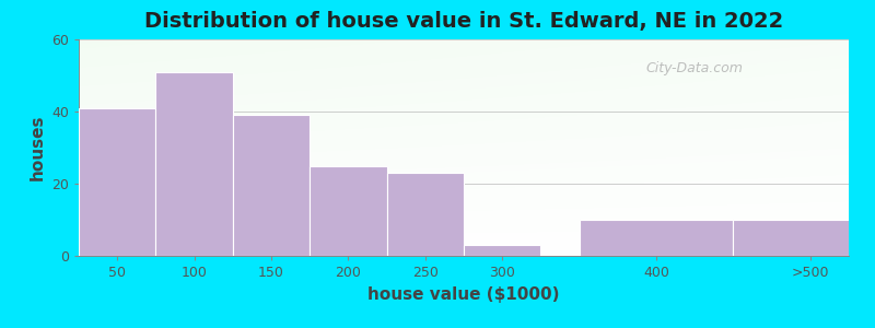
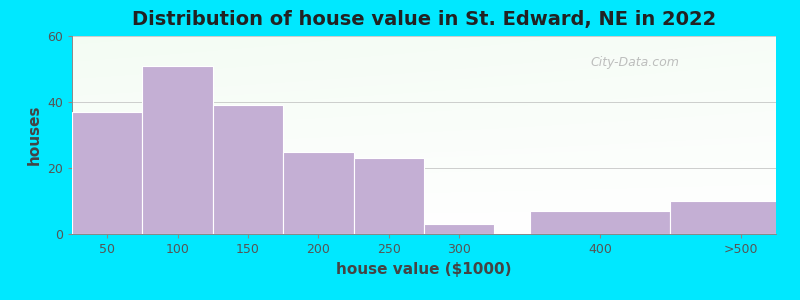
50: 41 -> 37
400: 10 -> 7
